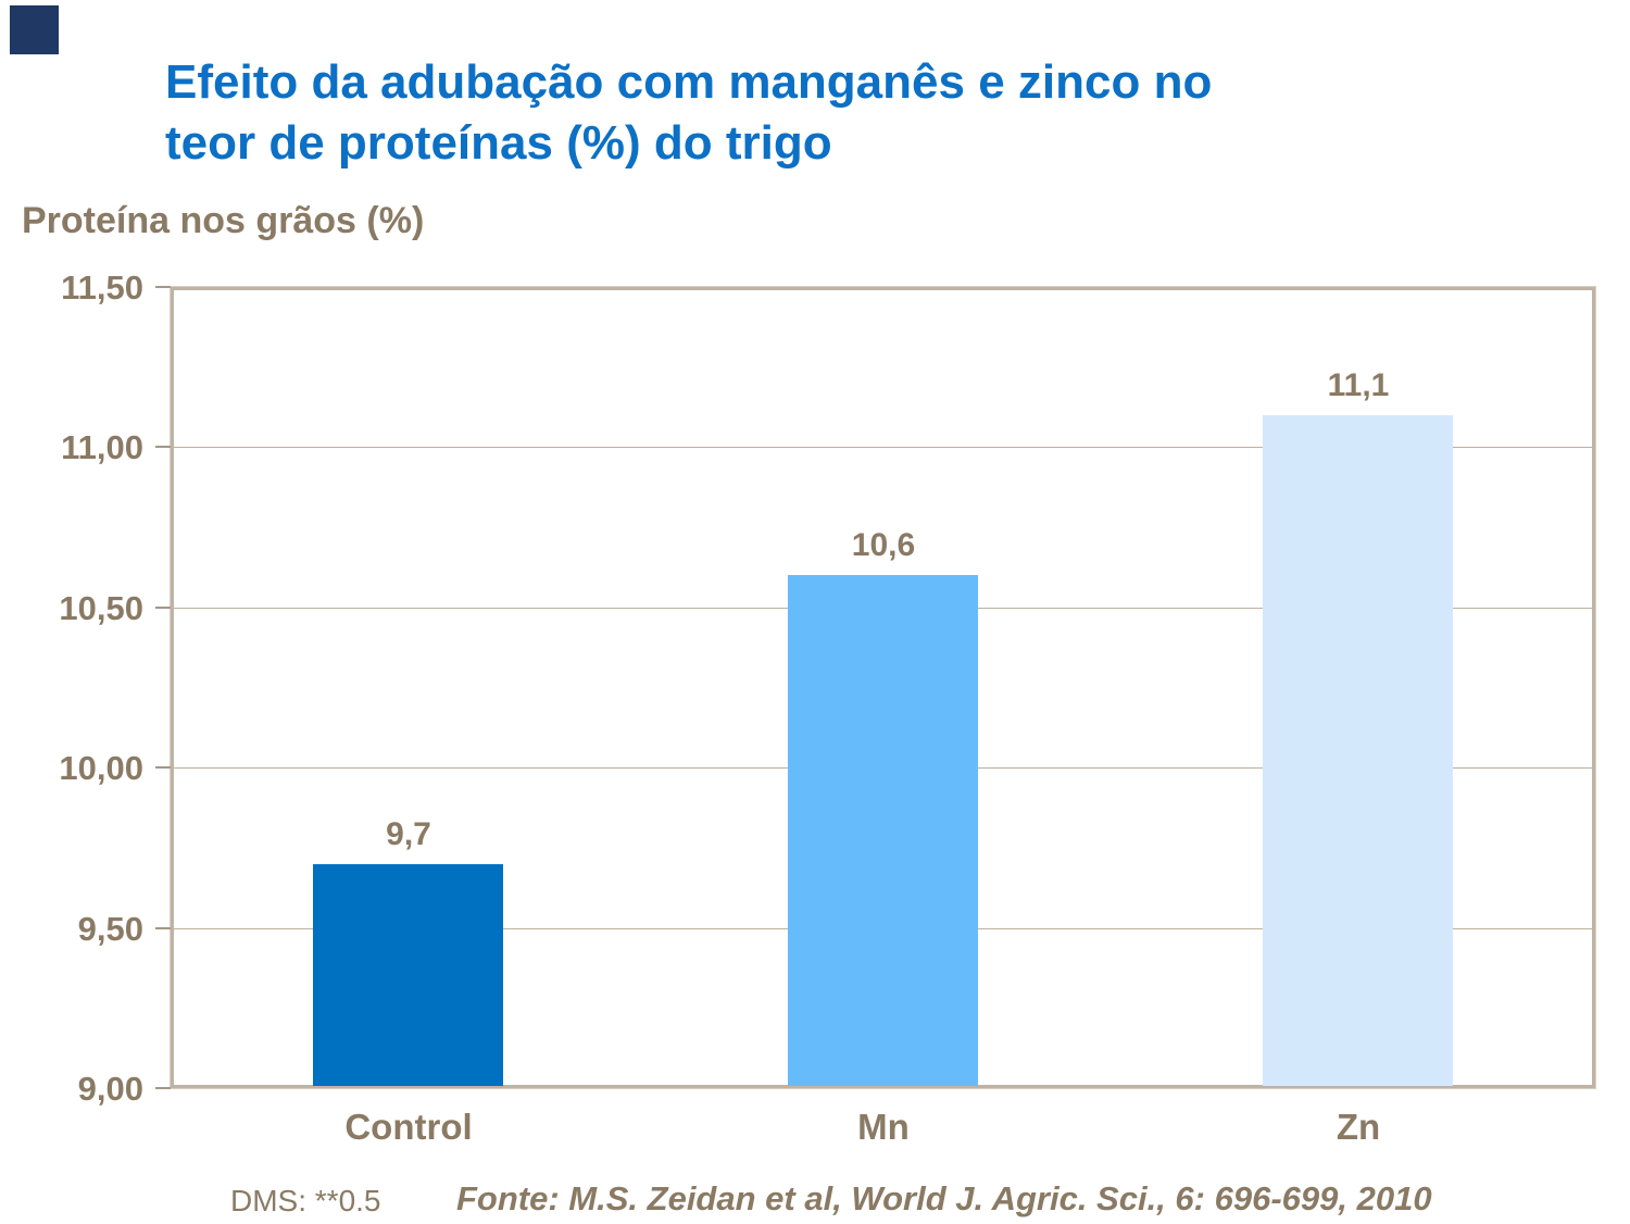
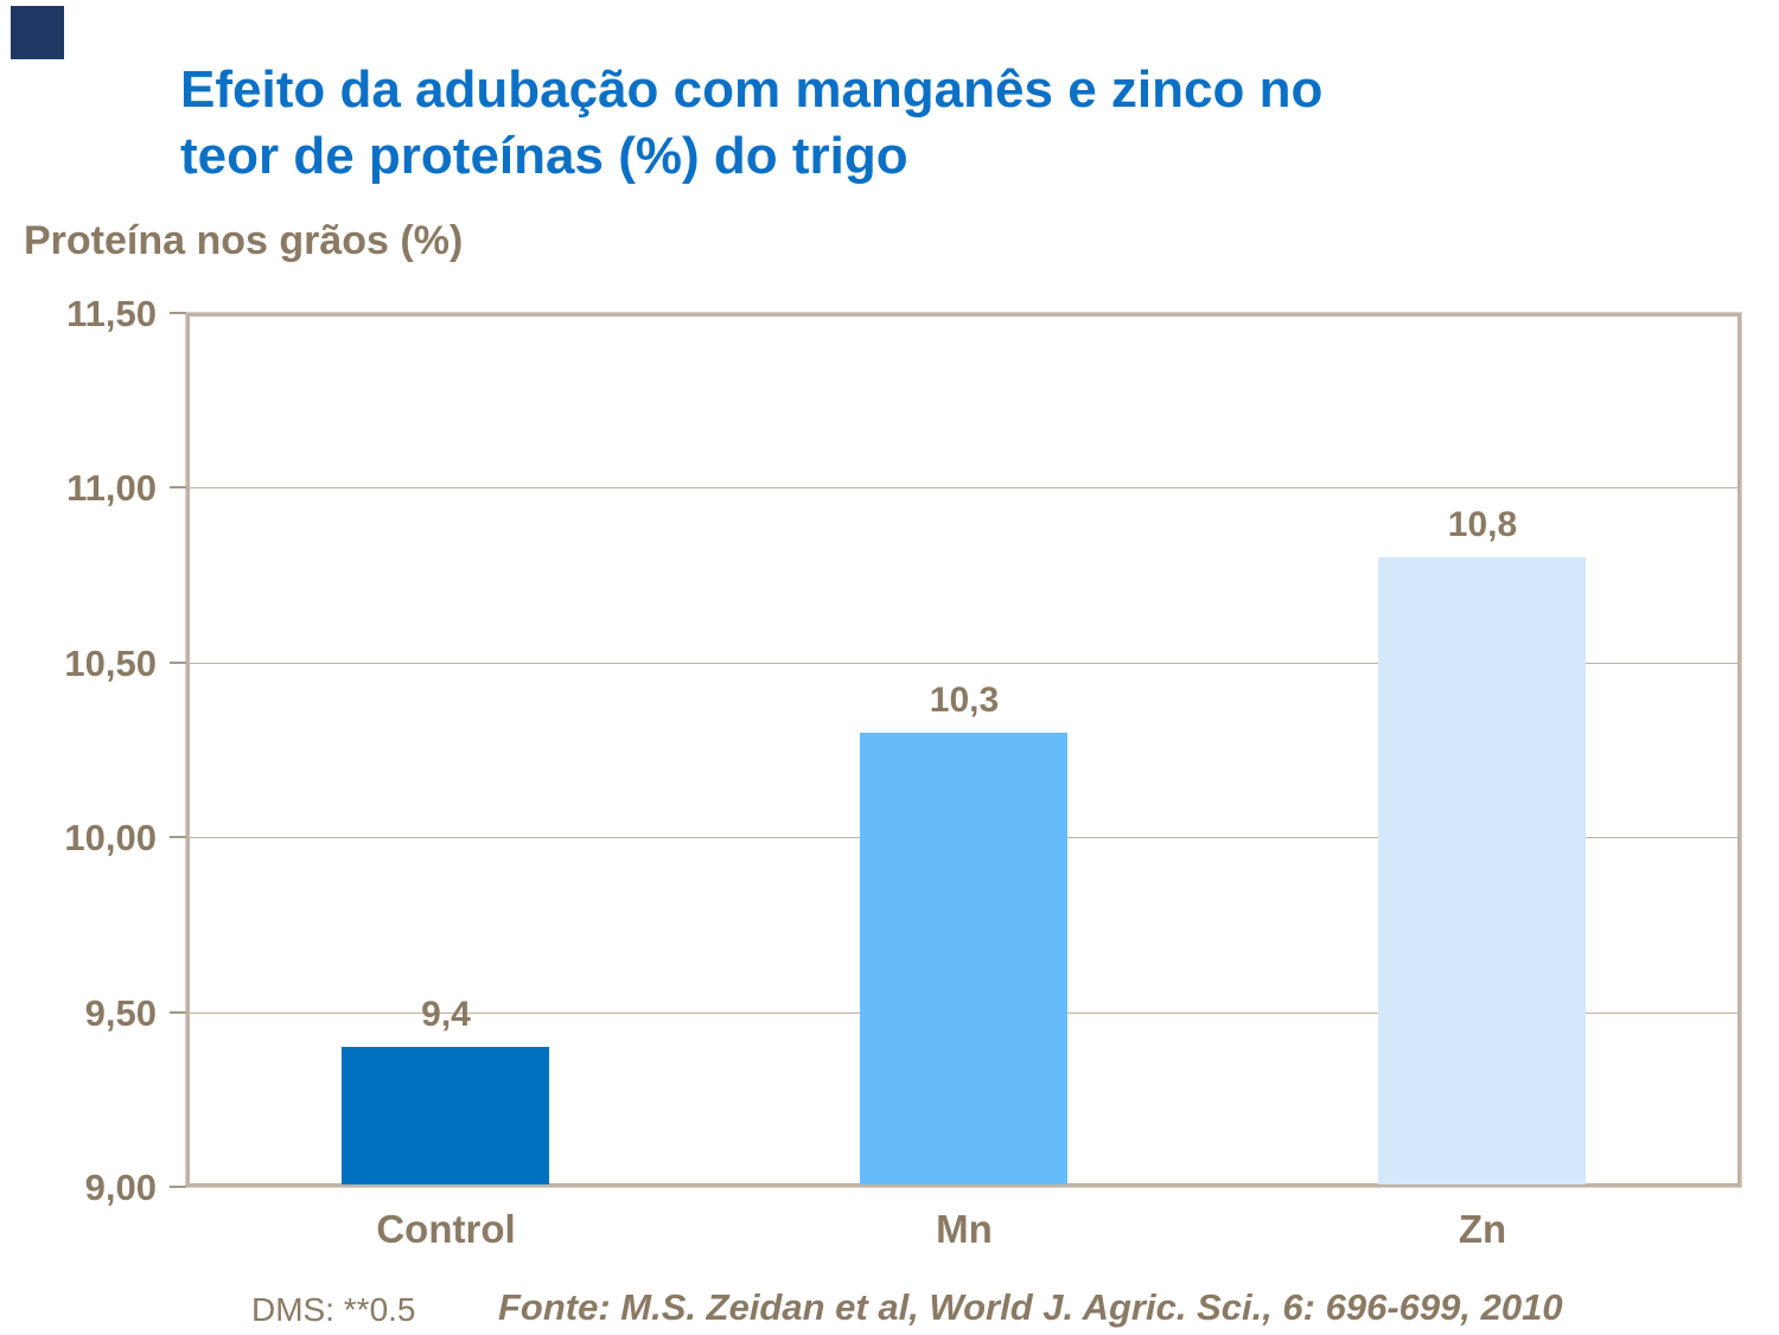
Control: 9,7 -> 9,4
Mn: 10,6 -> 10,3
Zn: 11,1 -> 10,8
